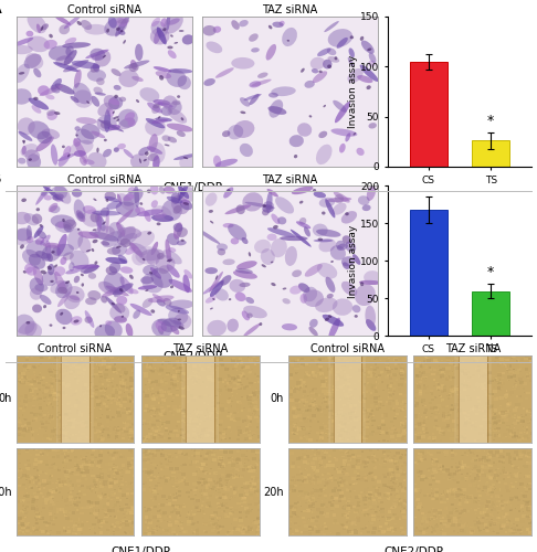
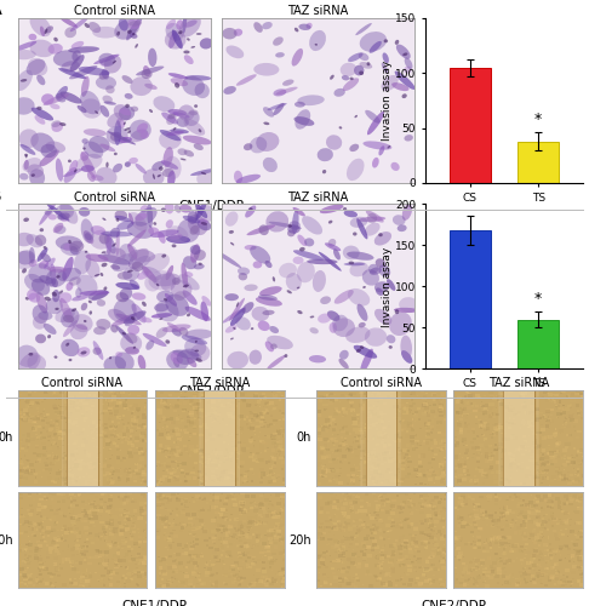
TS: 26 -> 38
